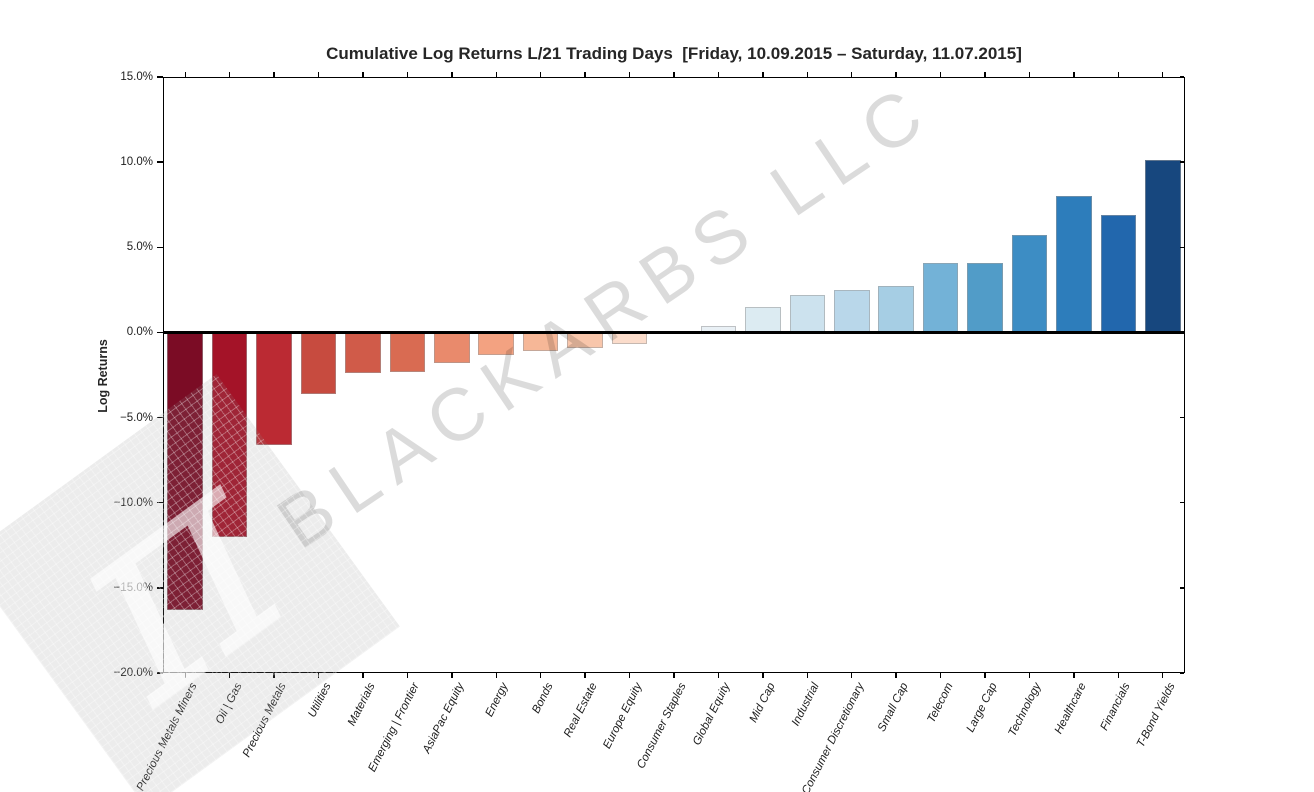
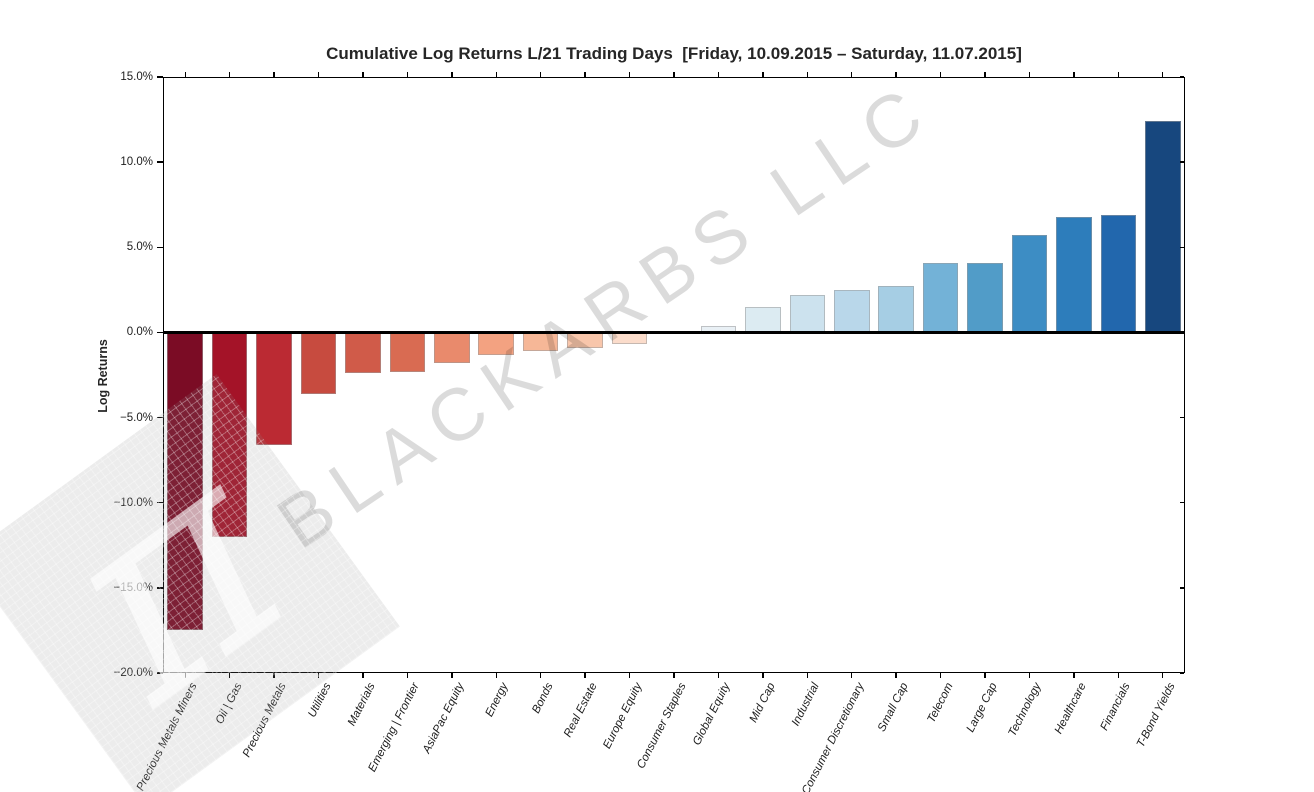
Precious Metals Miners: -16.3% -> -17.5%
Healthcare: 8.0% -> 6.8%
T-Bond Yields: 10.1% -> 12.4%
